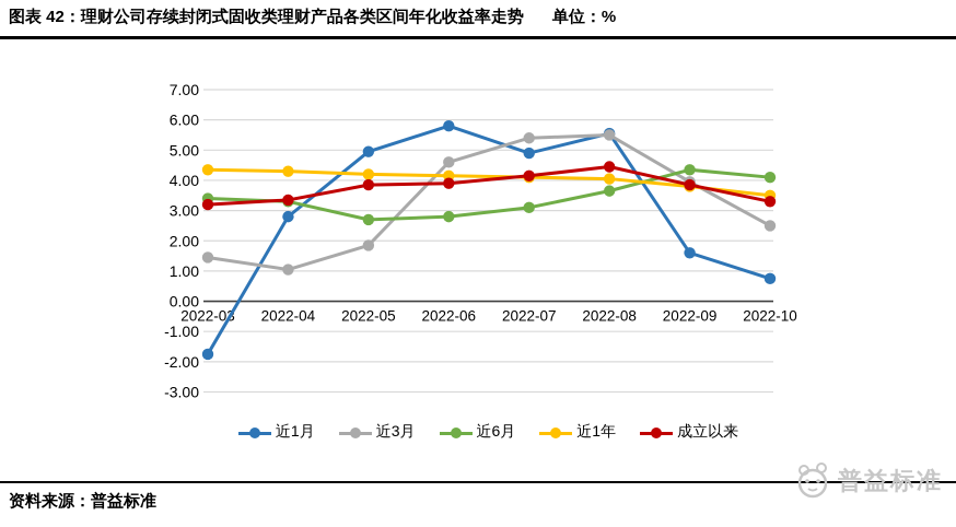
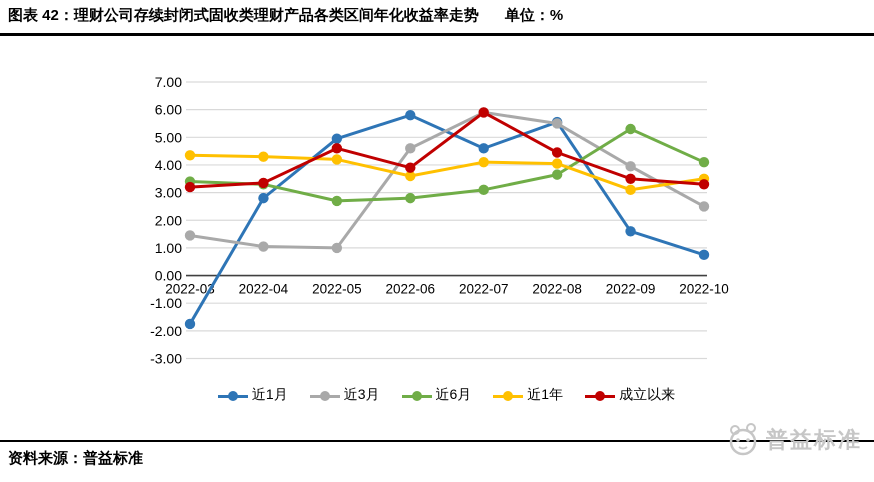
近3月/2022-05: 1.9 -> 1.0
成立以来/2022-05: 3.9 -> 4.6
近1年/2022-06: 4.2 -> 3.6
近1月/2022-07: 4.9 -> 4.6
近3月/2022-07: 5.4 -> 5.9
成立以来/2022-07: 4.2 -> 5.9
近6月/2022-09: 4.3 -> 5.3
近1年/2022-09: 3.8 -> 3.1
成立以来/2022-09: 3.9 -> 3.5
